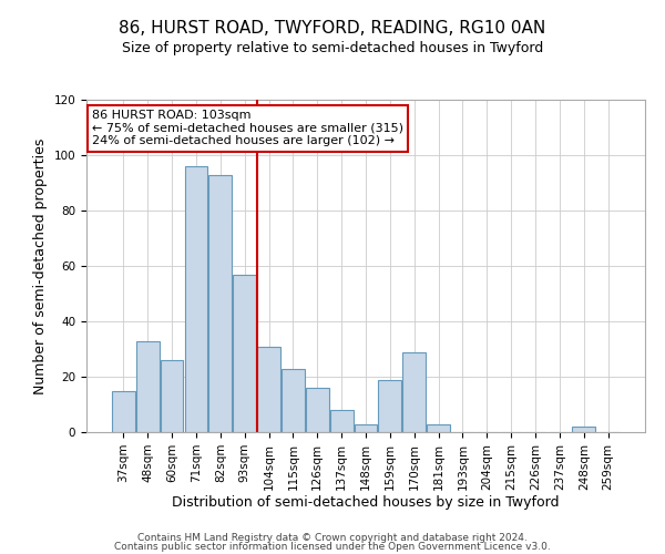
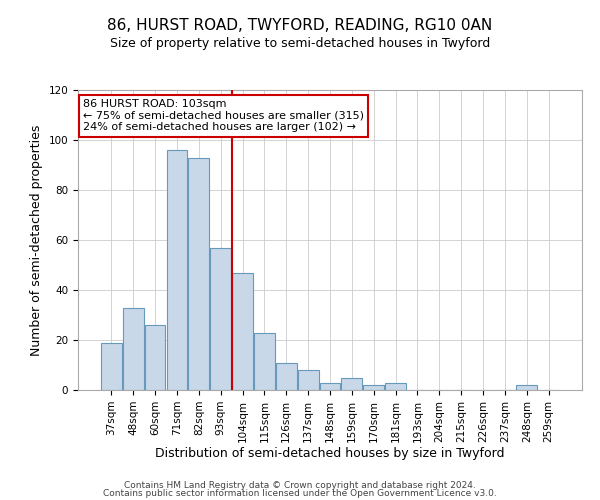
37sqm: 15 -> 19
104sqm: 31 -> 47
126sqm: 16 -> 11
159sqm: 19 -> 5
170sqm: 29 -> 2
